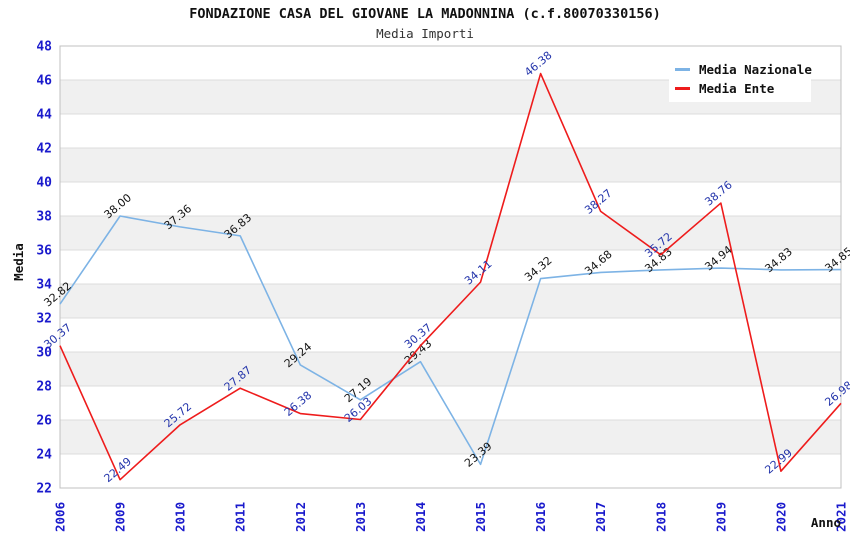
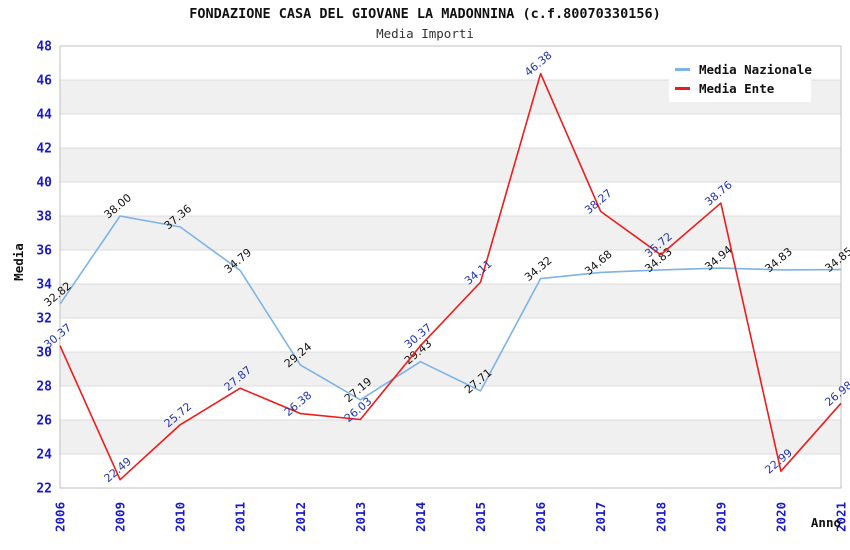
Media Nazionale/2011: 36.83 -> 34.79
Media Nazionale/2015: 23.39 -> 27.71
